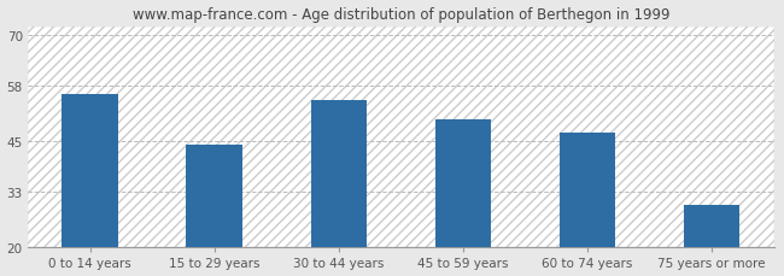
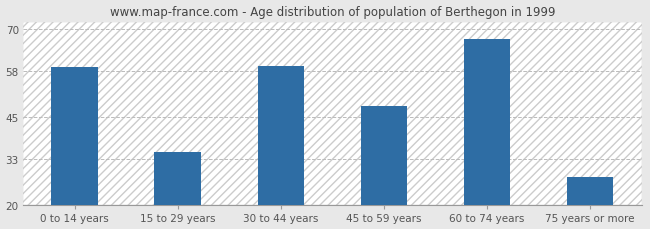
0 to 14 years: 56.0 -> 59.0
15 to 29 years: 44.0 -> 35.0
30 to 44 years: 54.5 -> 59.5
45 to 59 years: 50.0 -> 48.0
60 to 74 years: 47.0 -> 67.0
75 years or more: 30.0 -> 28.0
